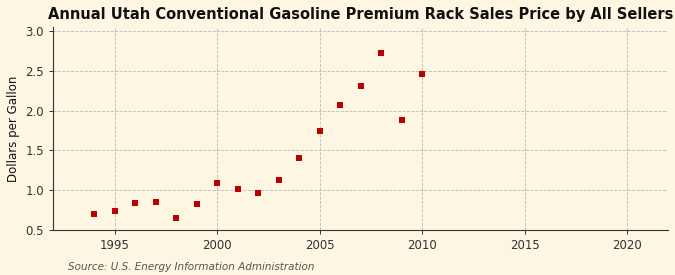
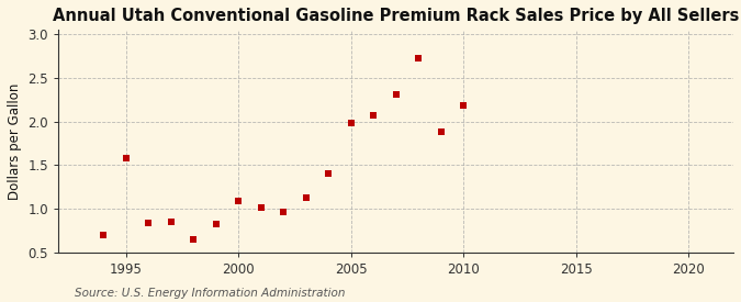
1995: 0.73 -> 1.58
2005: 1.74 -> 1.98
2010: 2.46 -> 2.18
